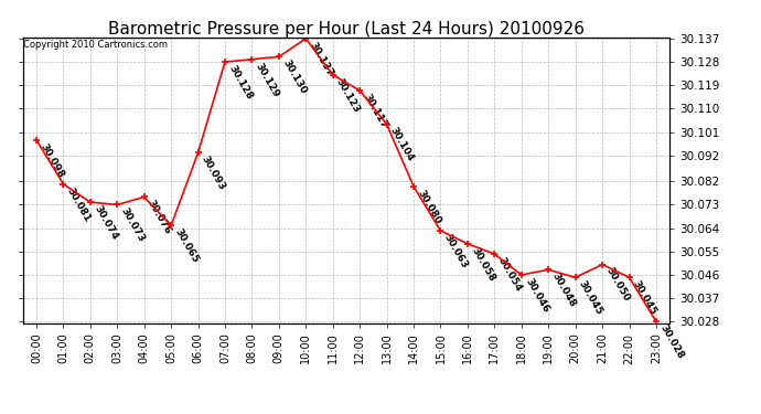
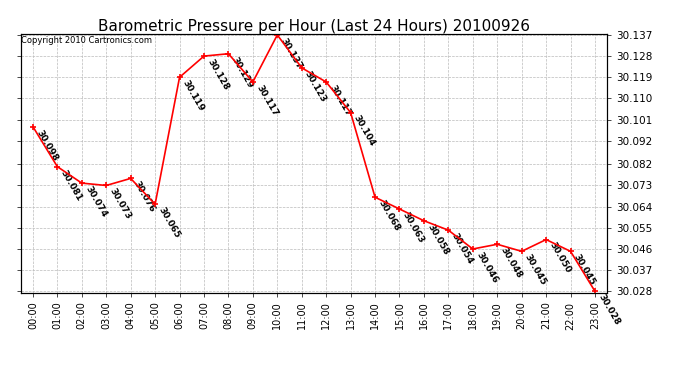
06:00: 30.093 -> 30.119
09:00: 30.130 -> 30.117
14:00: 30.080 -> 30.068
